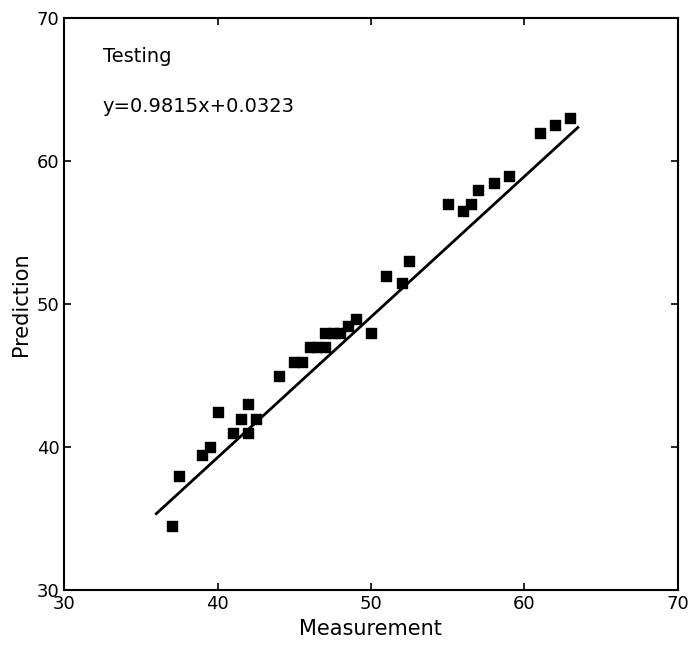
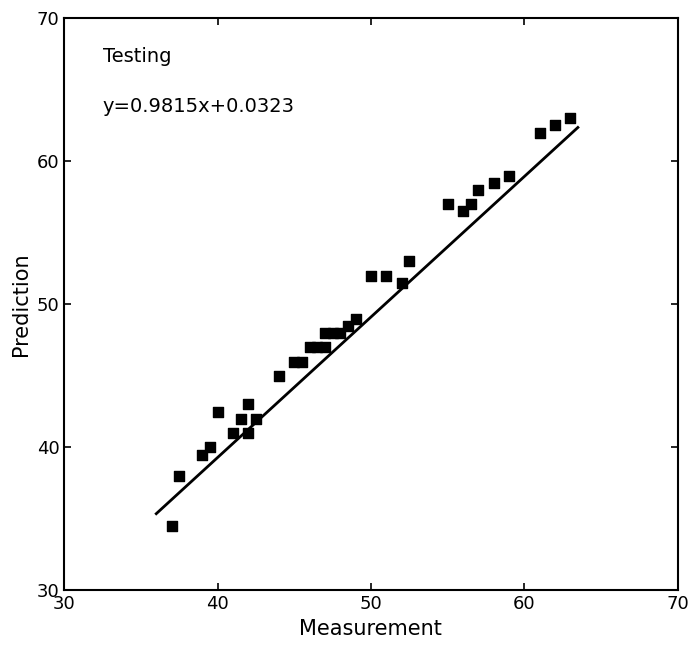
50: 48.0 -> 52.0
